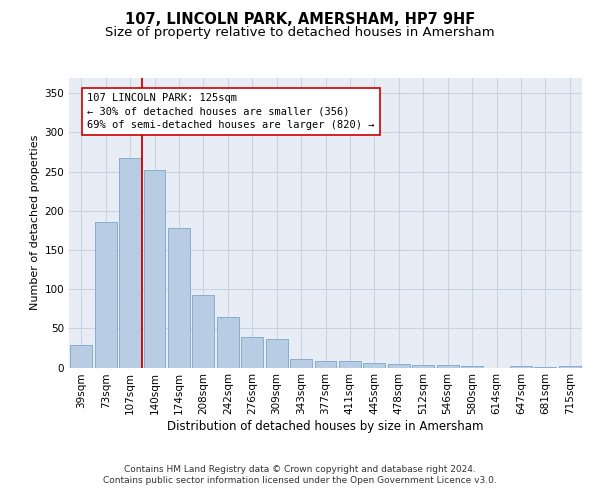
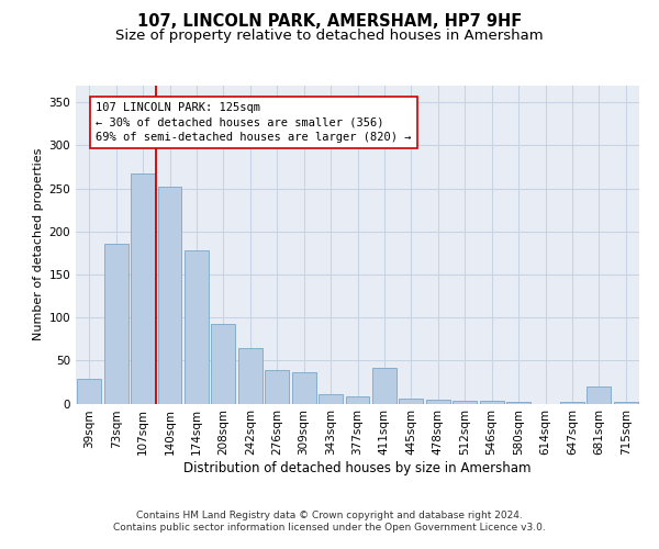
411sqm: 8 -> 42
681sqm: 1 -> 20
